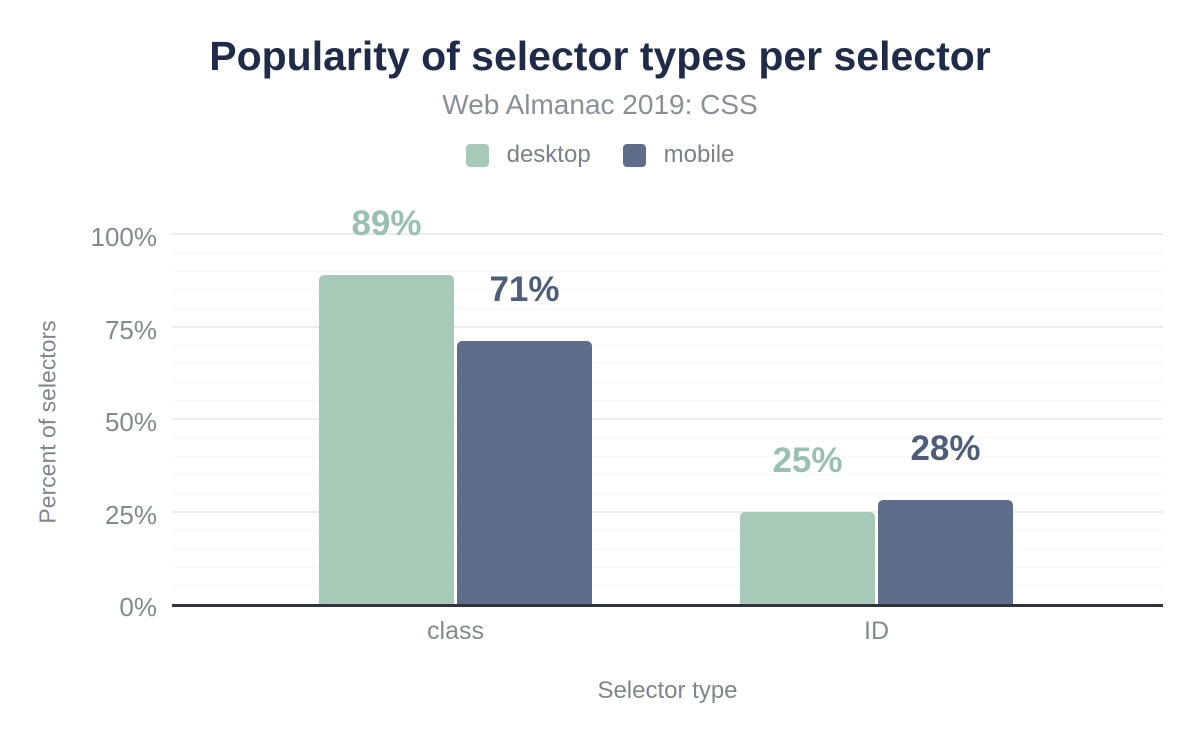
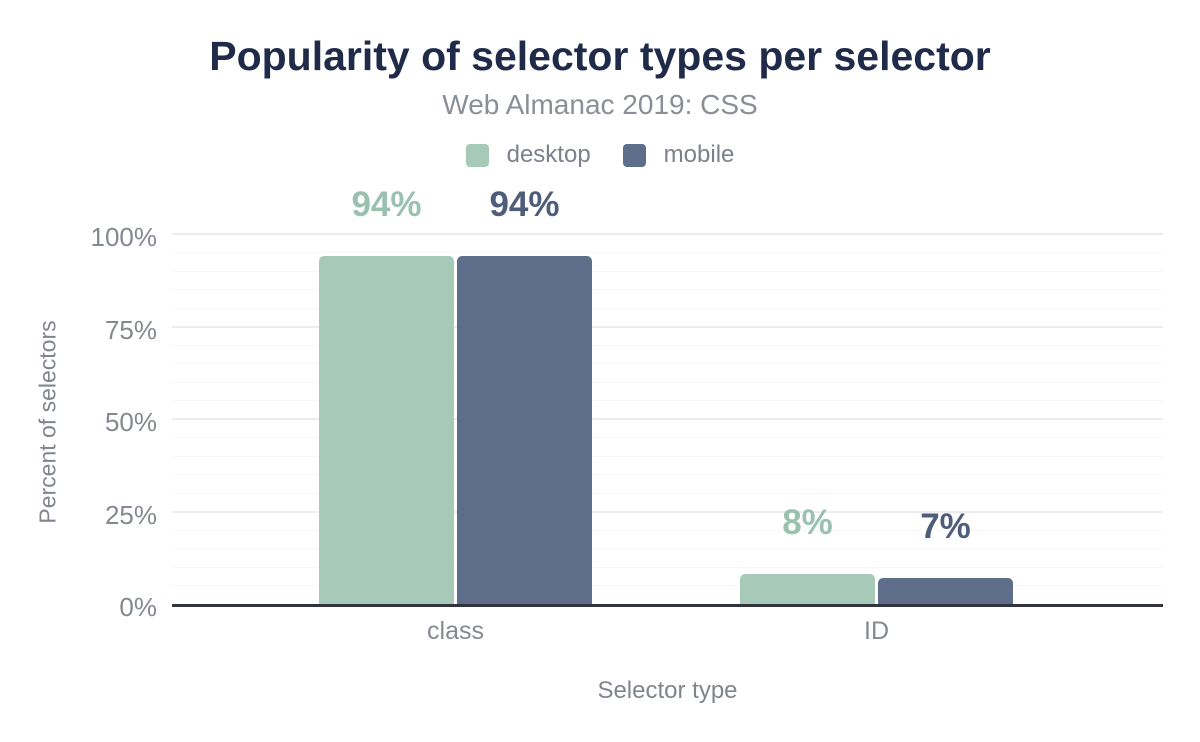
desktop/class: 89% -> 94%
mobile/class: 71% -> 94%
desktop/ID: 25% -> 8%
mobile/ID: 28% -> 7%
